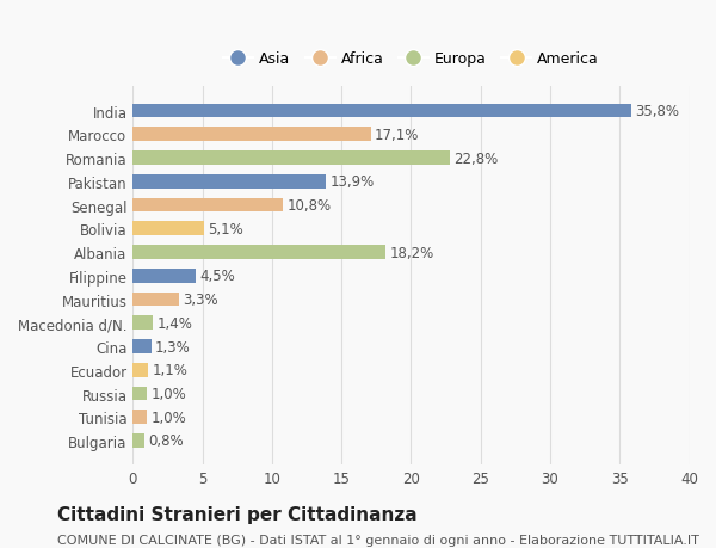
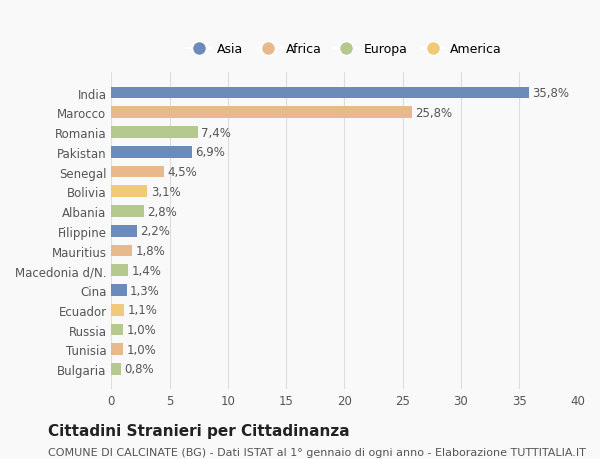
Marocco: 17,1% -> 25,8%
Romania: 22,8% -> 7,4%
Pakistan: 13,9% -> 6,9%
Senegal: 10,8% -> 4,5%
Bolivia: 5,1% -> 3,1%
Albania: 18,2% -> 2,8%
Filippine: 4,5% -> 2,2%
Mauritius: 3,3% -> 1,8%
